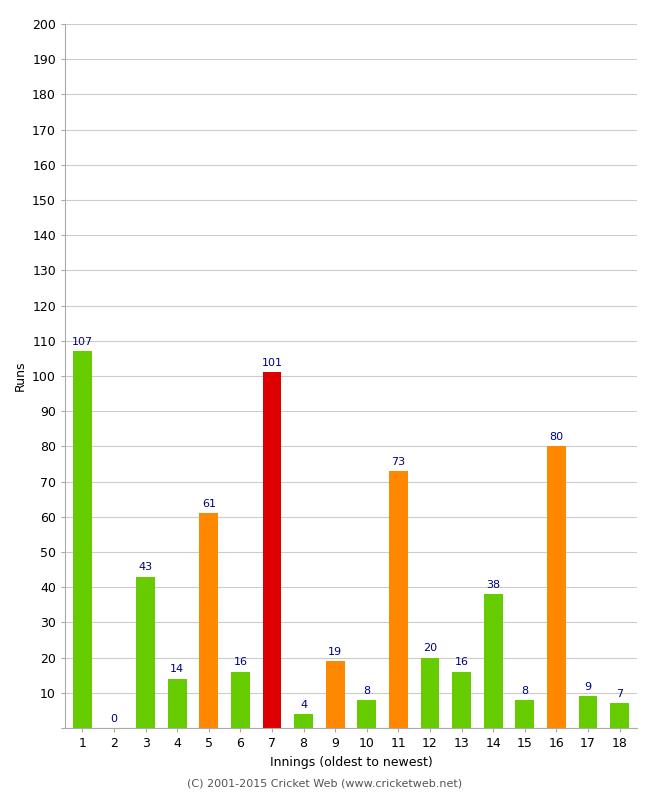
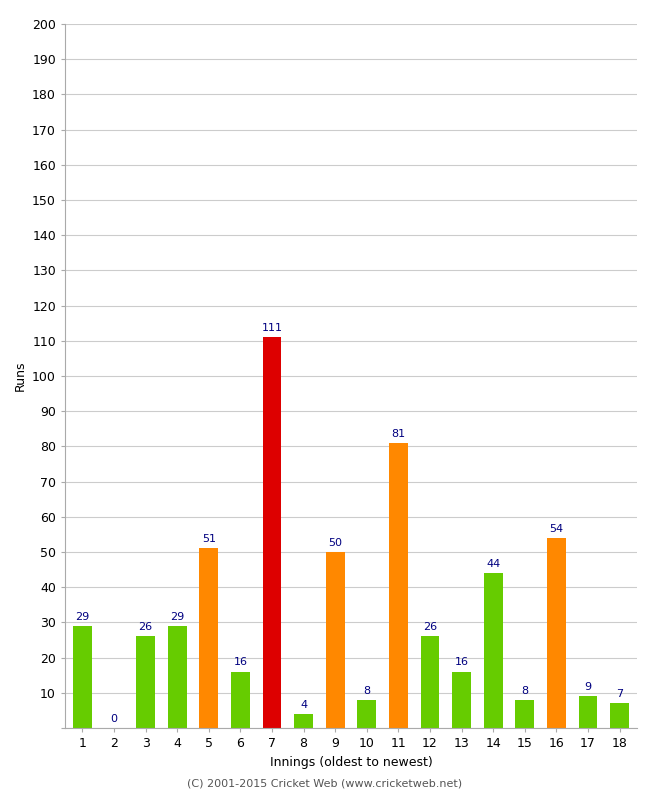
1: 107 -> 29
3: 43 -> 26
4: 14 -> 29
5: 61 -> 51
7: 101 -> 111
9: 19 -> 50
11: 73 -> 81
12: 20 -> 26
14: 38 -> 44
16: 80 -> 54
